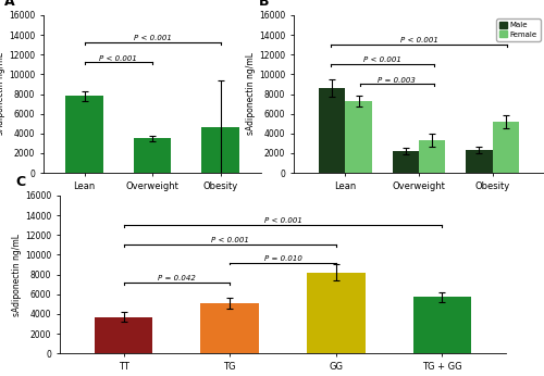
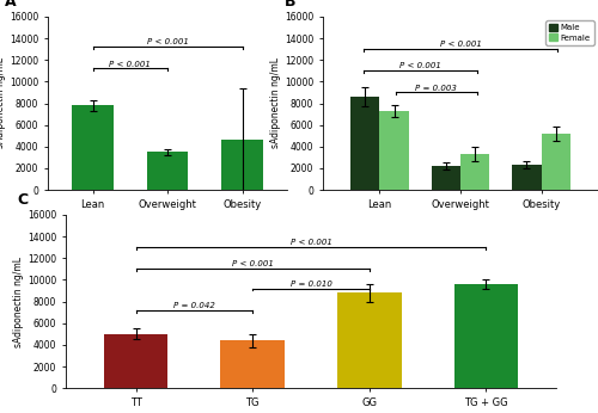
TT: 3700 -> 5000
TG: 5100 -> 4400
GG: 8200 -> 8800
TG + GG: 5700 -> 9600
